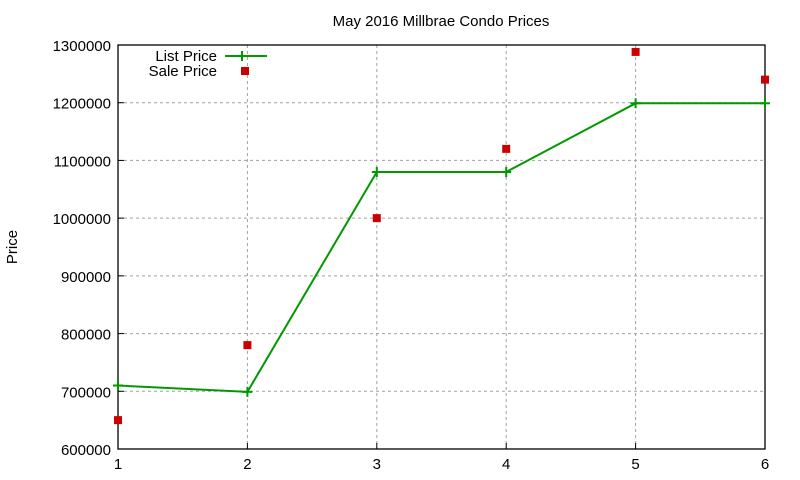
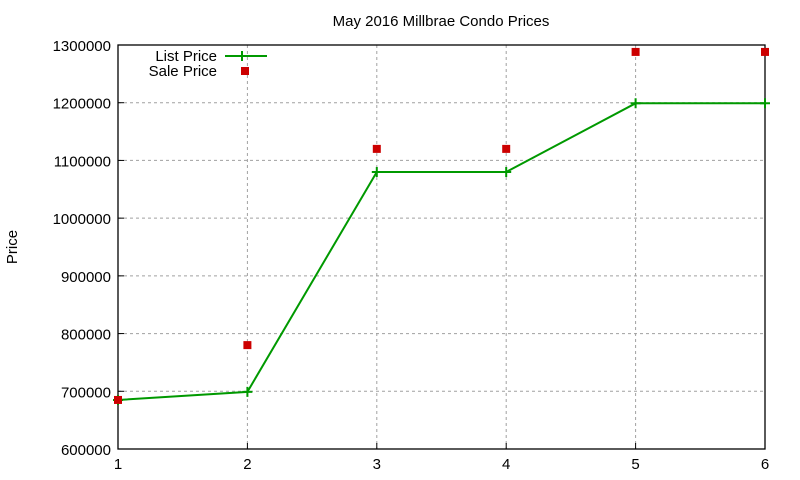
List Price/1: 710000 -> 680000
Sale Price/1: 650000 -> 680000
Sale Price/3: 1000000 -> 1120000
Sale Price/6: 1240000 -> 1290000
